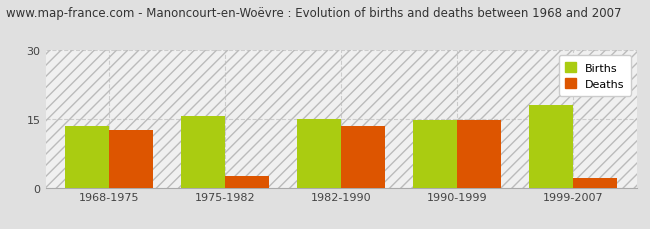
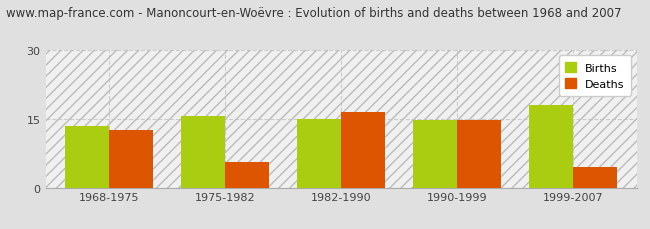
Deaths/1975-1982: 2.5 -> 5.5
Deaths/1982-1990: 13.5 -> 16.5
Deaths/1999-2007: 2.0 -> 4.5
